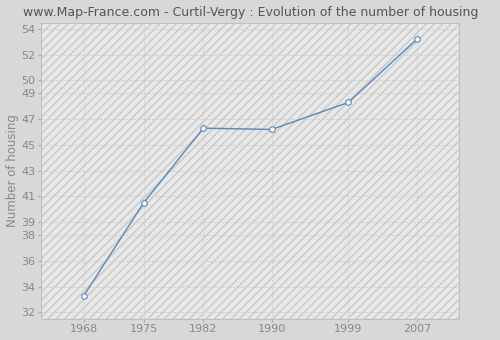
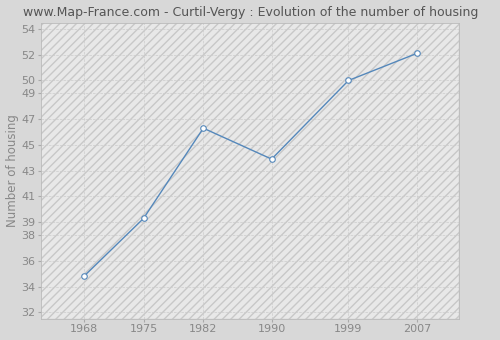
1968: 33.3 -> 34.8
1975: 40.5 -> 39.3
1990: 46.2 -> 43.9
1999: 48.3 -> 50.0
2007: 53.2 -> 52.1
